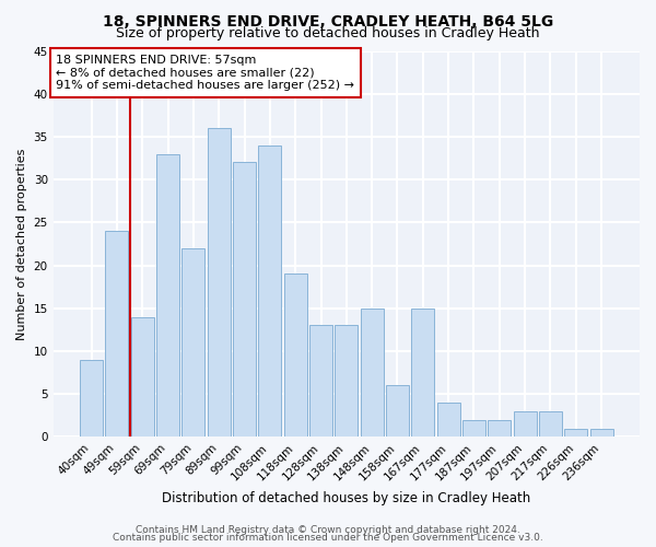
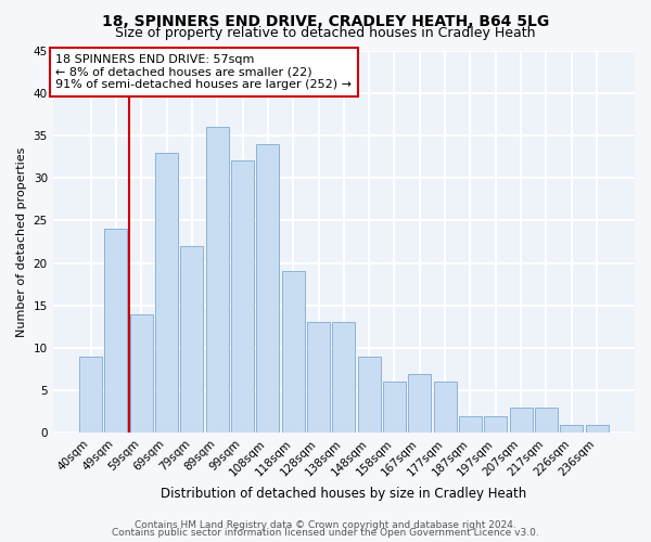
148sqm: 15 -> 9
167sqm: 15 -> 7
177sqm: 4 -> 6
